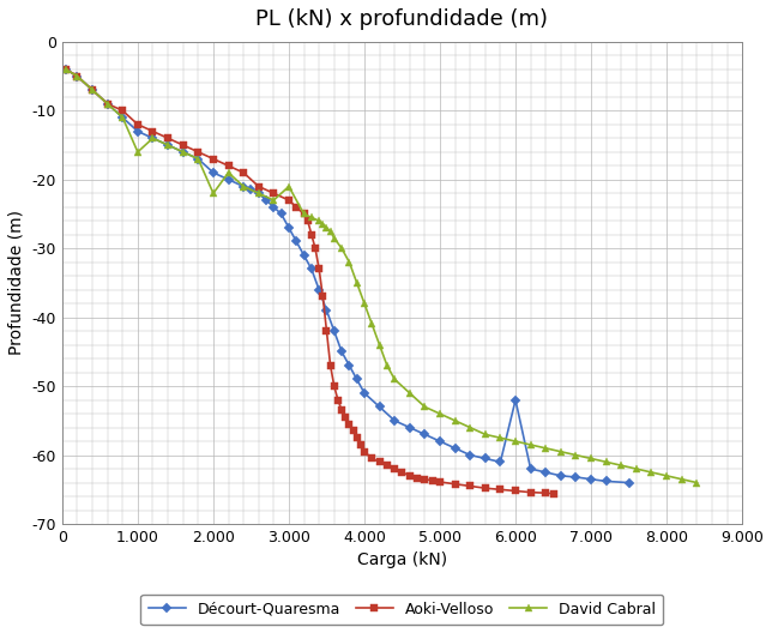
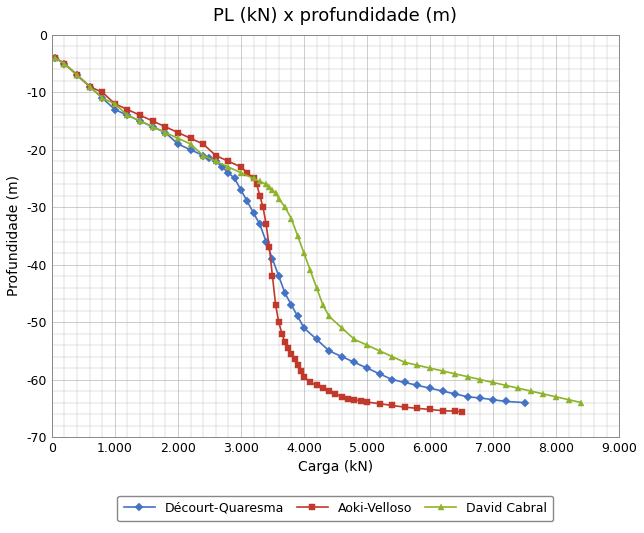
David Cabral/1.000: -16.0 -> -12.0
David Cabral/2.000: -22.0 -> -18.0
David Cabral/3.000: -21.0 -> -24.0
Décourt-Quaresma/6.000: -52.0 -> -61.5
